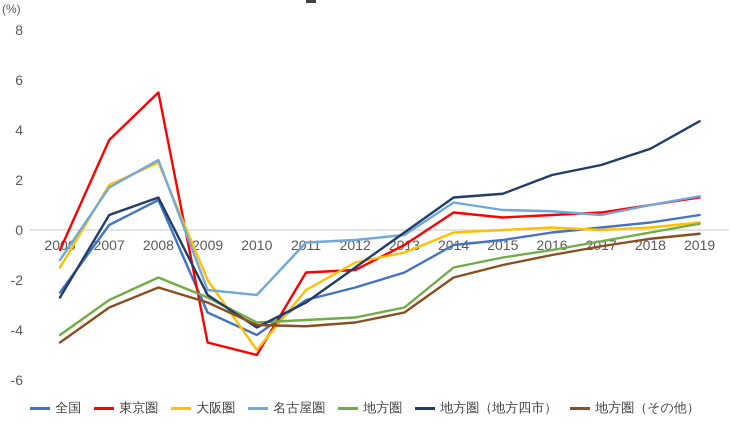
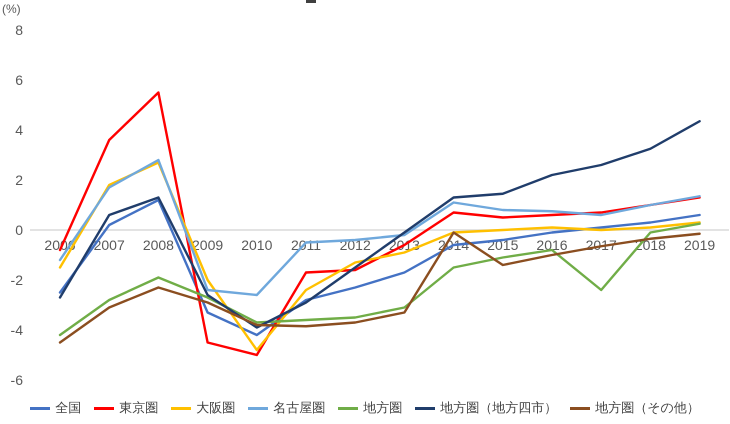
地方圏（その他）/2014: -1.9 -> -0.1
地方圏/2017: -0.5 -> -2.4
